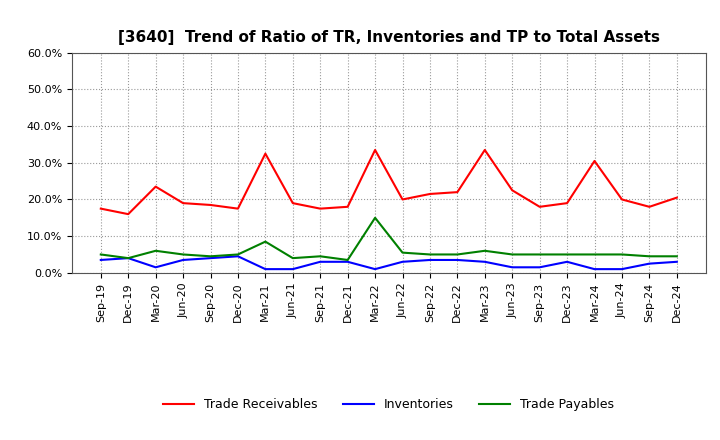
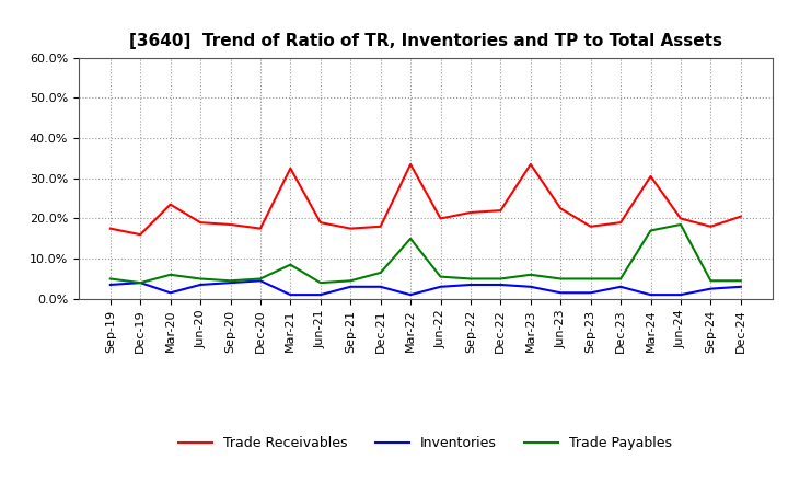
Trade Payables/Dec-21: 3.5% -> 6.5%
Trade Payables/Mar-24: 5.0% -> 17.0%
Trade Payables/Jun-24: 5.0% -> 18.5%
